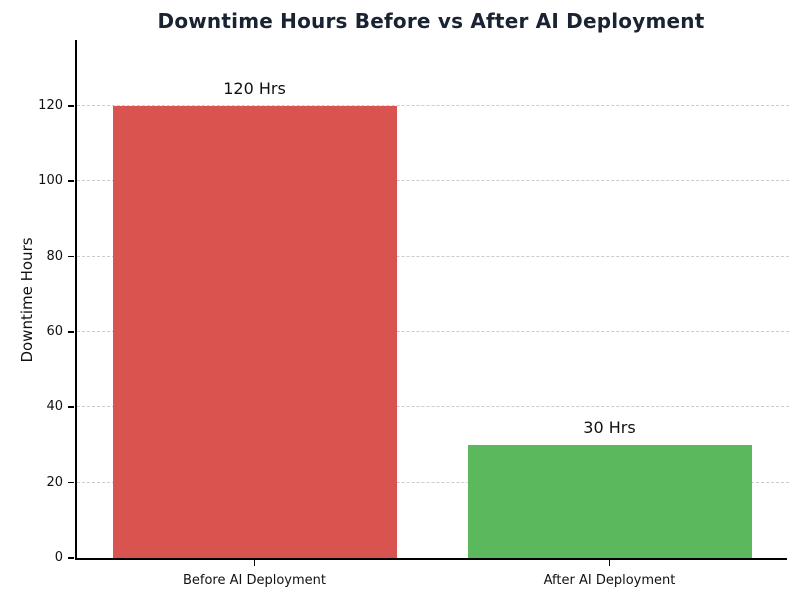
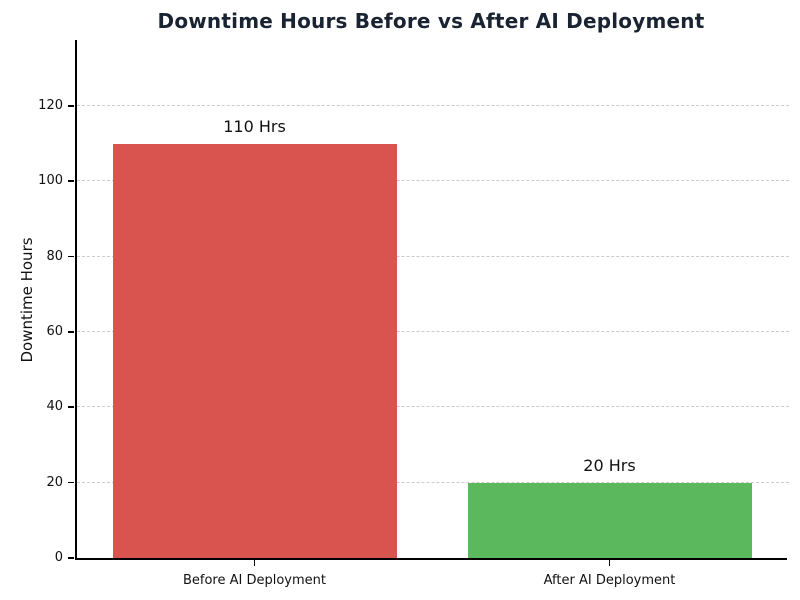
Before AI Deployment: 120 -> 110
After AI Deployment: 30 -> 20
